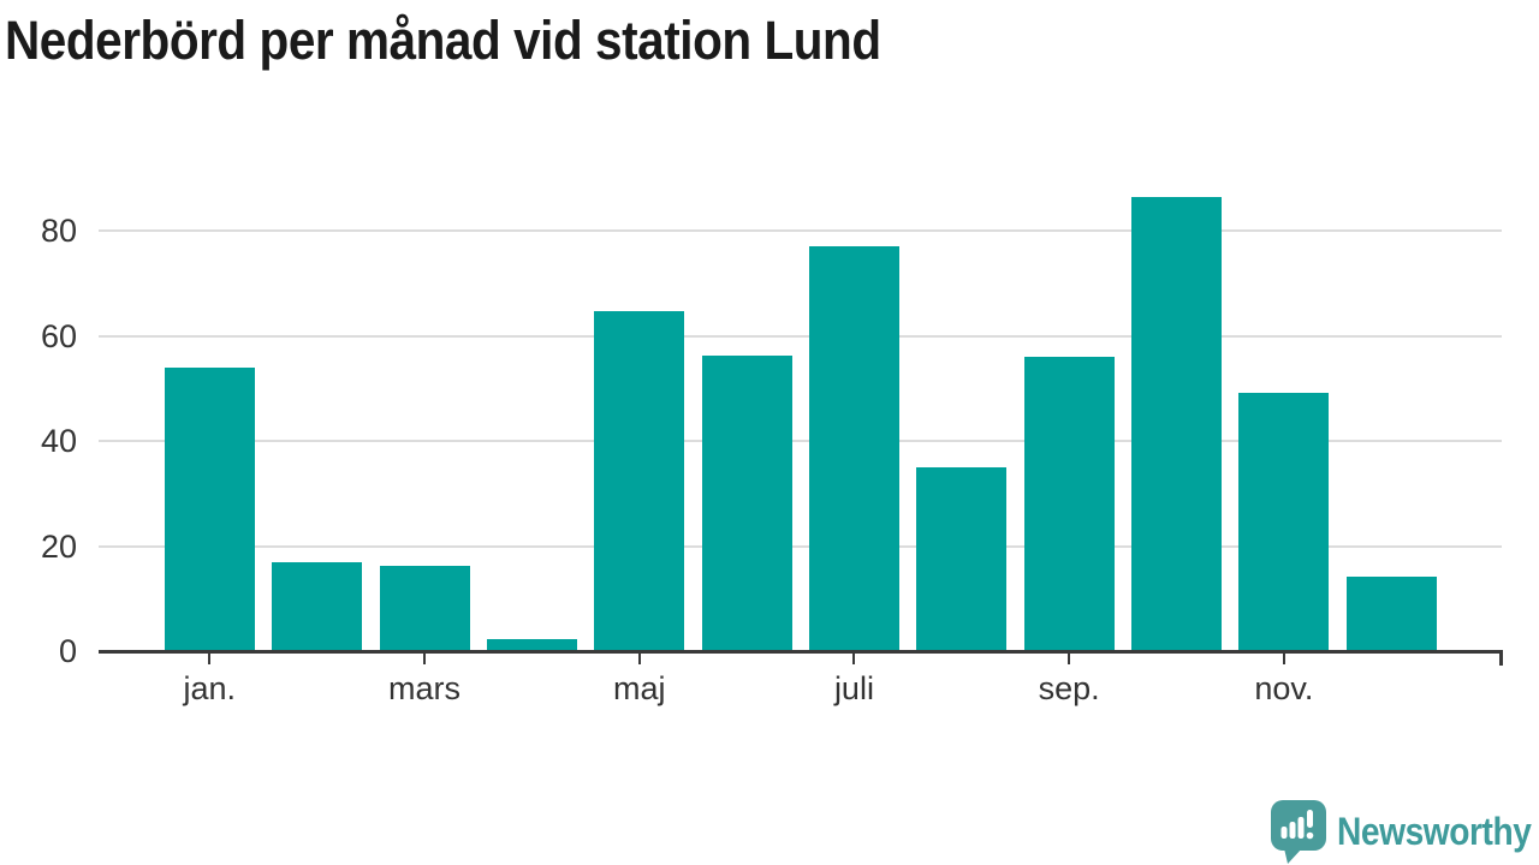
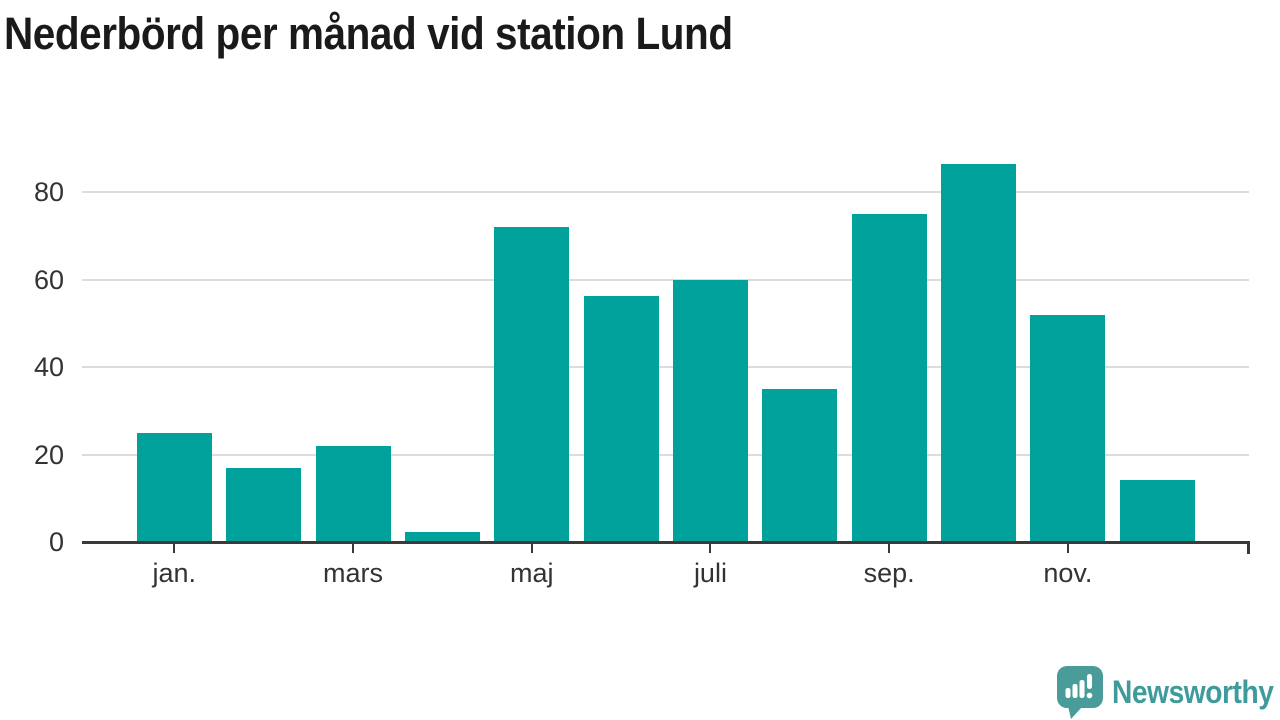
jan.: 54 -> 25
mars: 16 -> 22
maj: 65 -> 72
juli: 77 -> 60
sep.: 56 -> 75
nov.: 49 -> 52
